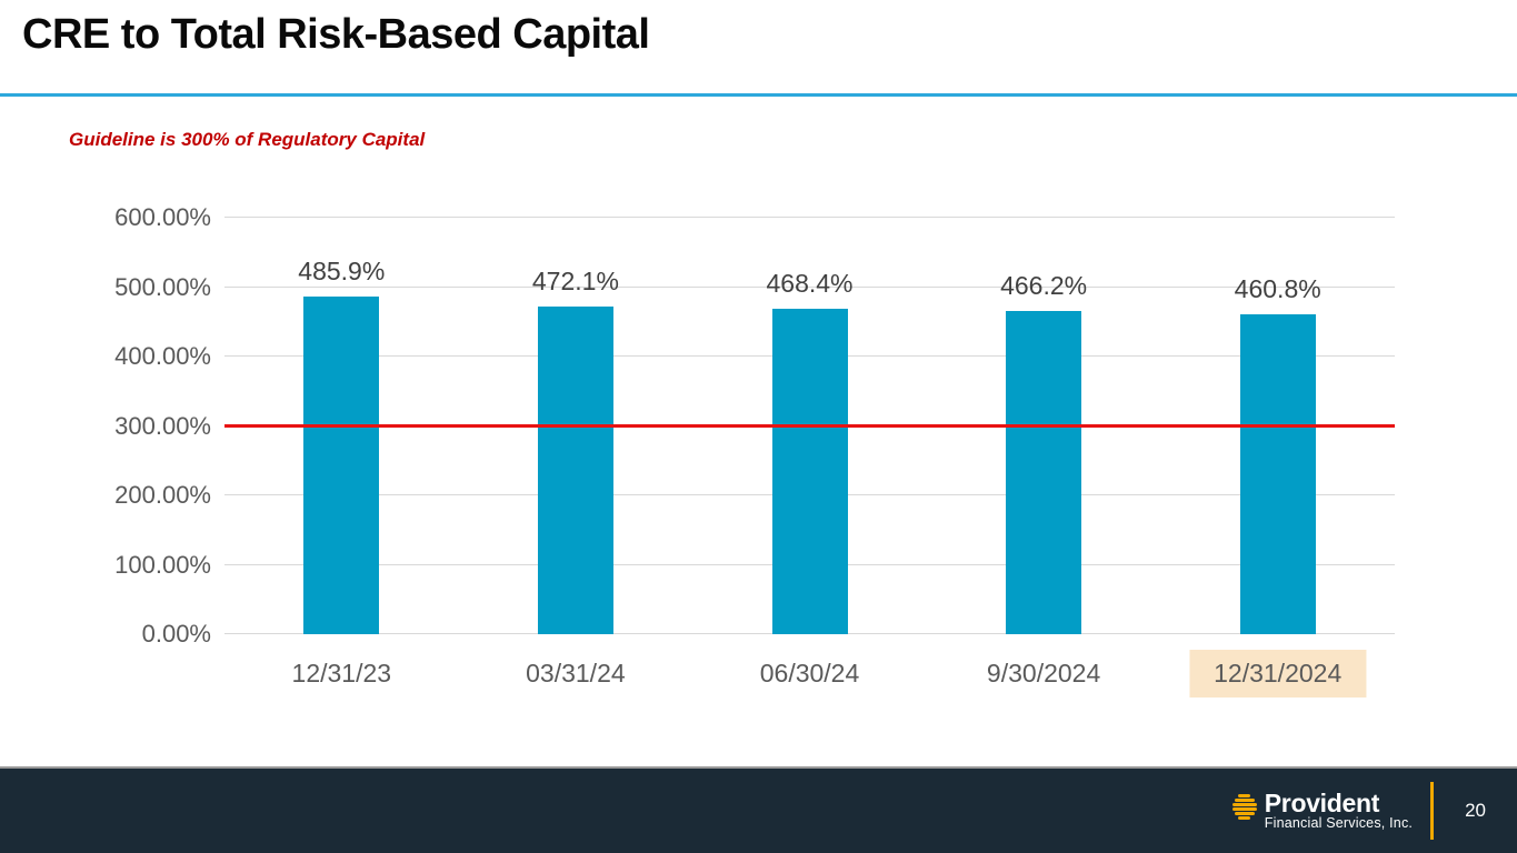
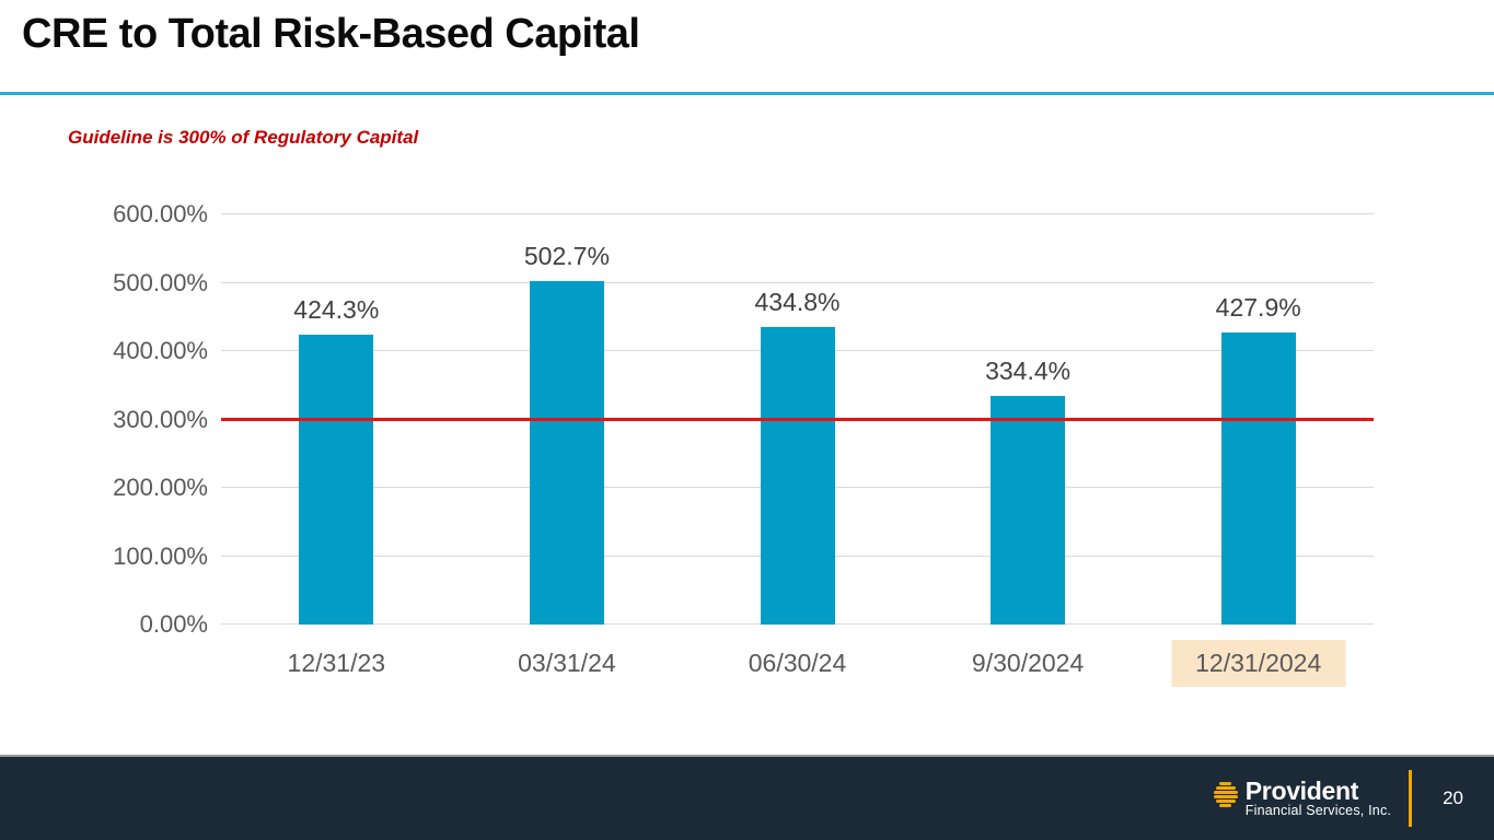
12/31/23: 485.9% -> 424.3%
03/31/24: 472.1% -> 502.7%
06/30/24: 468.4% -> 434.8%
9/30/2024: 466.2% -> 334.4%
12/31/2024: 460.8% -> 427.9%
